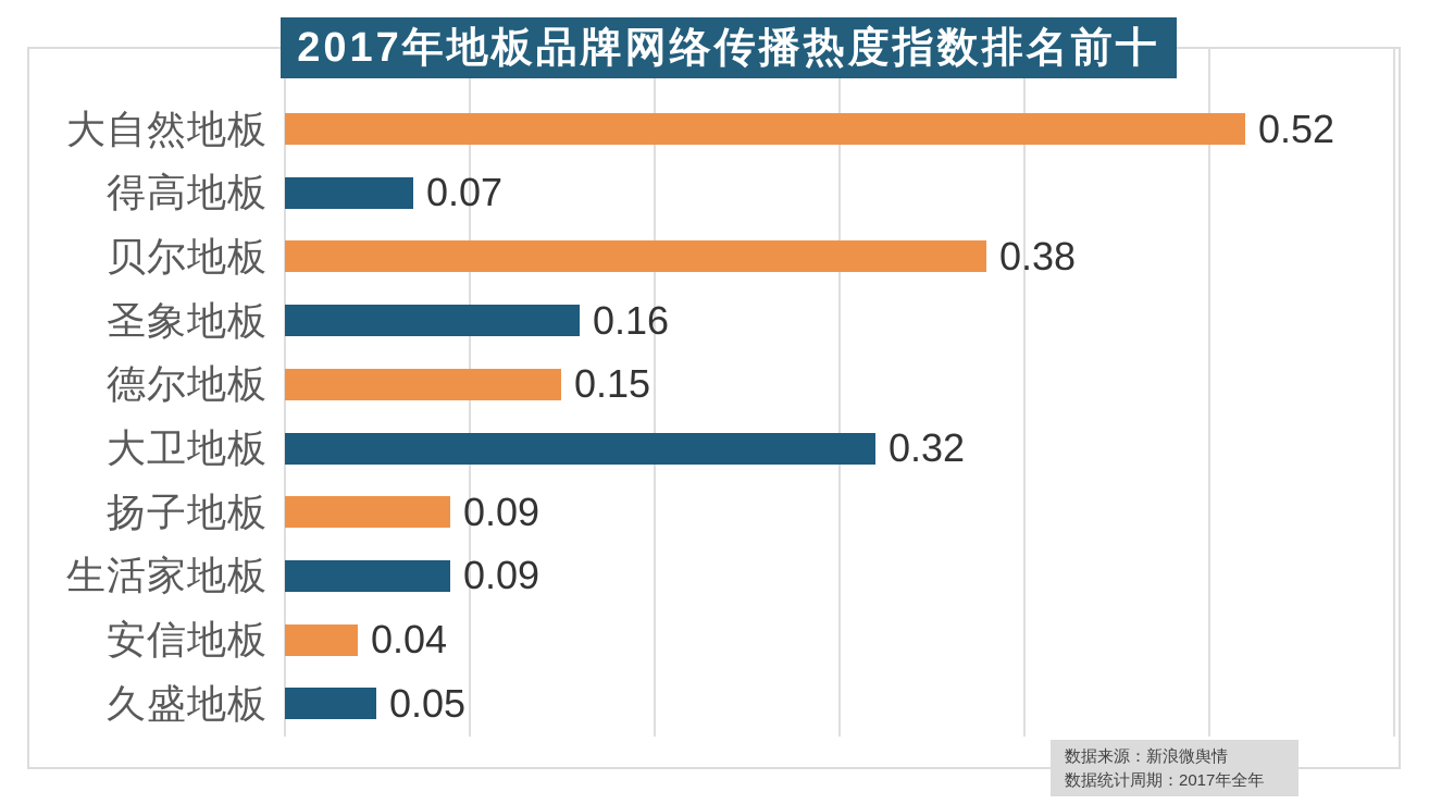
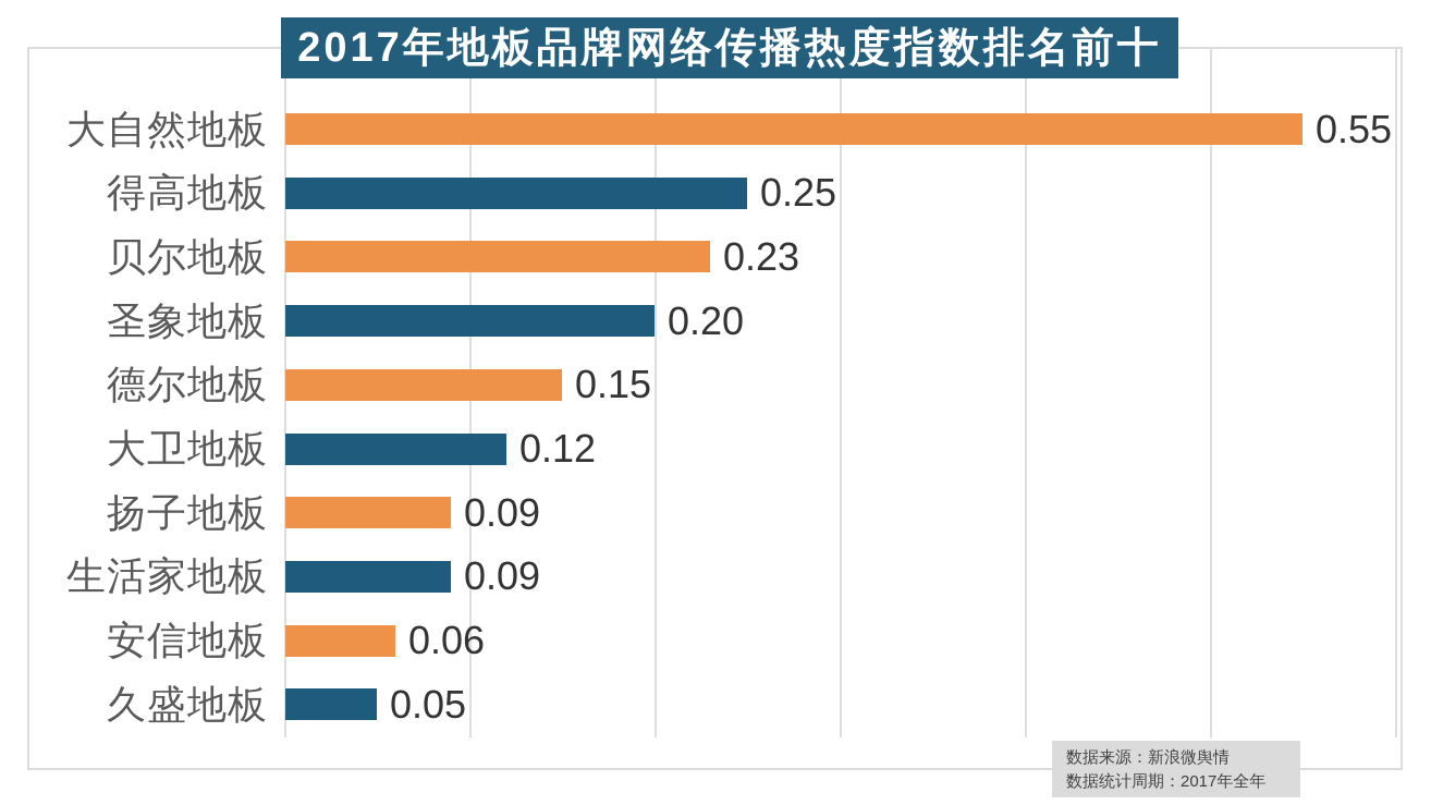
大自然地板: 0.52 -> 0.55
得高地板: 0.07 -> 0.25
贝尔地板: 0.38 -> 0.23
圣象地板: 0.16 -> 0.20
大卫地板: 0.32 -> 0.12
安信地板: 0.04 -> 0.06
